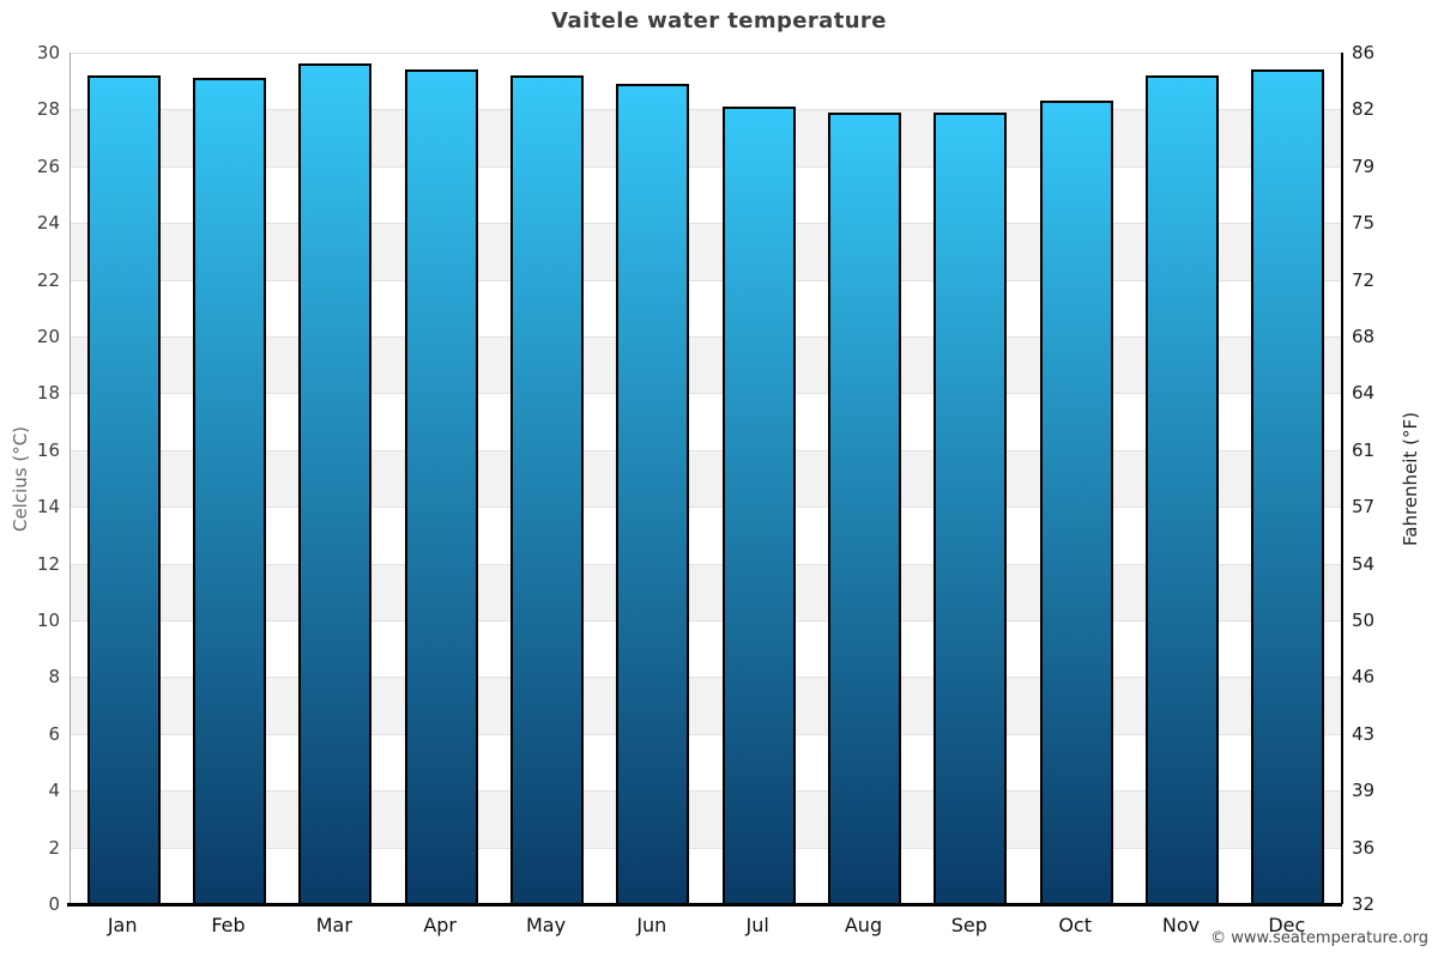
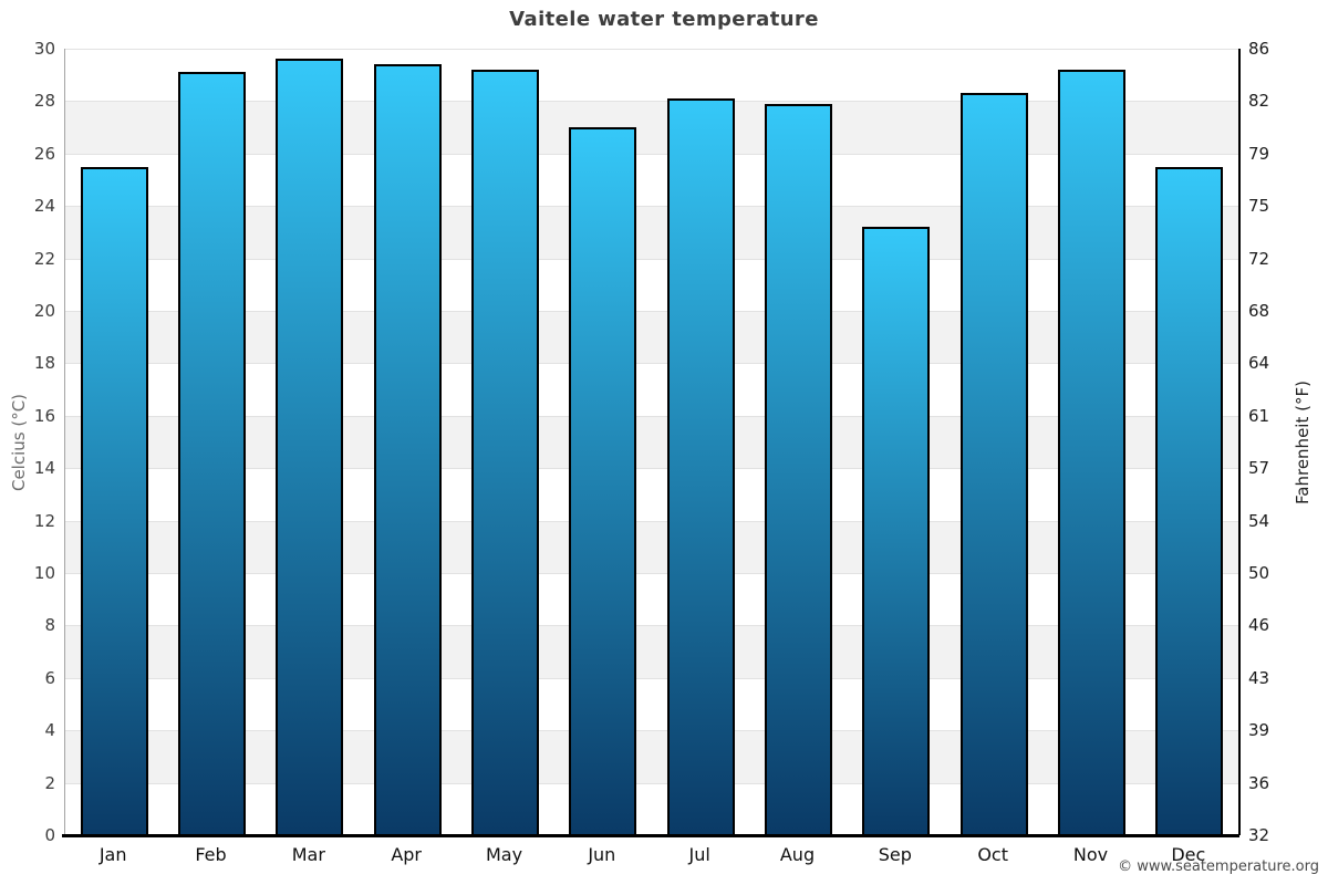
Jan: 29.2 -> 25.5
Jun: 28.9 -> 27.0
Sep: 27.9 -> 23.2
Dec: 29.4 -> 25.5
